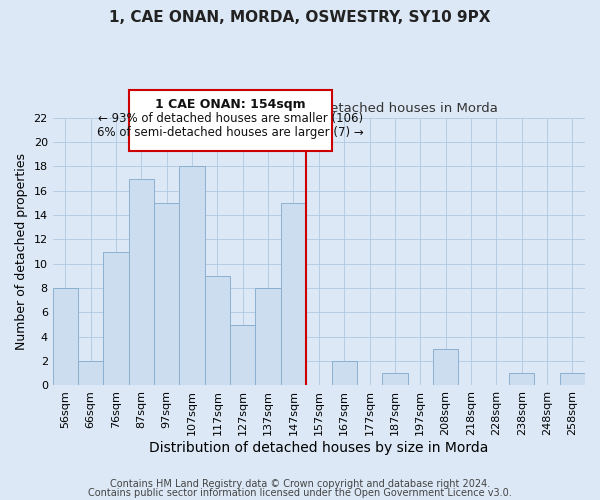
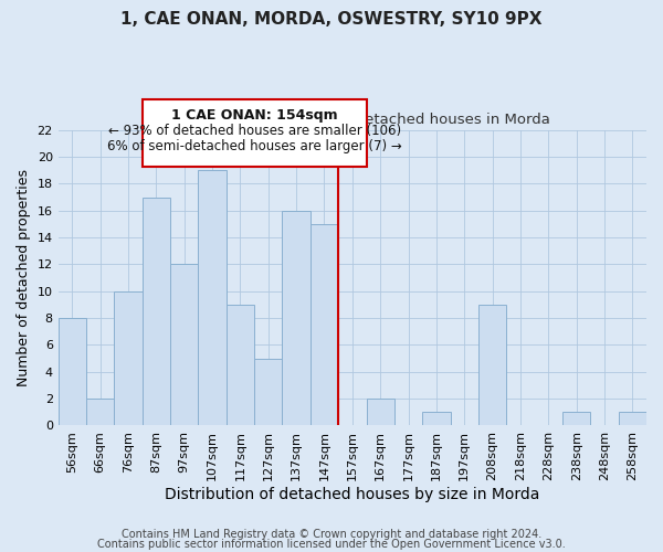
76sqm: 11 -> 10
97sqm: 15 -> 12
107sqm: 18 -> 19
137sqm: 8 -> 16
208sqm: 3 -> 9
